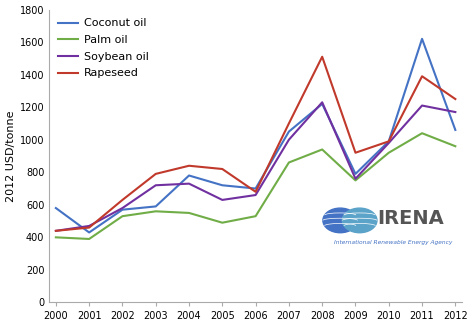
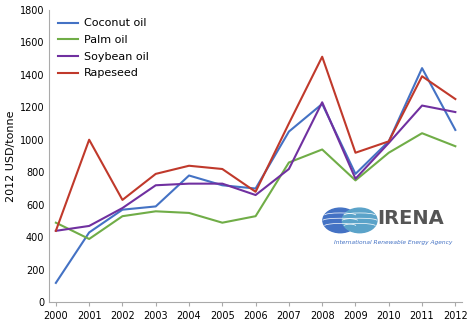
Coconut oil/2000: 580 -> 120
Palm oil/2000: 400 -> 490
Rapeseed/2001: 460 -> 1000
Soybean oil/2005: 630 -> 730
Soybean oil/2007: 1000 -> 820
Coconut oil/2011: 1620 -> 1440
